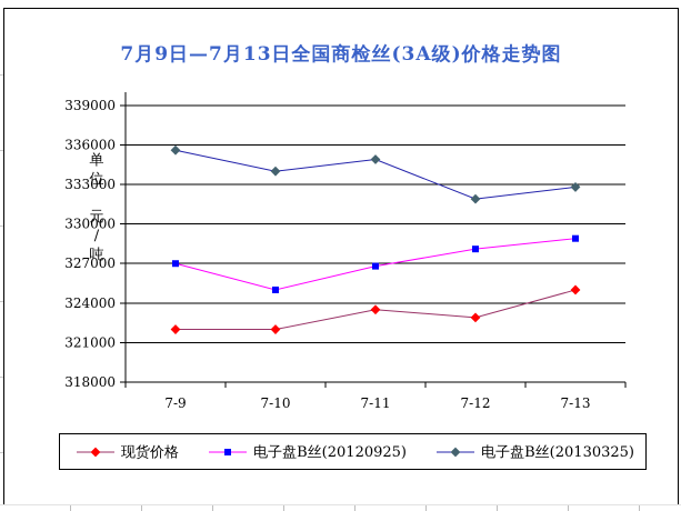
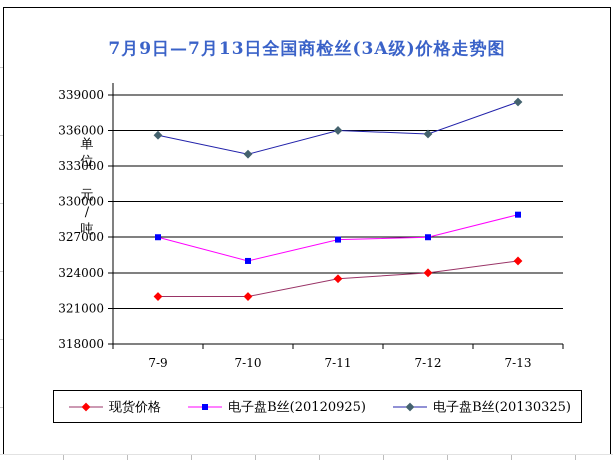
电子盘B丝(20130325)/7-11: 334900 -> 336000
现货价格/7-12: 322900 -> 324000
电子盘B丝(20120925)/7-12: 328100 -> 327000
电子盘B丝(20130325)/7-12: 331900 -> 335700
电子盘B丝(20130325)/7-13: 332800 -> 338400
